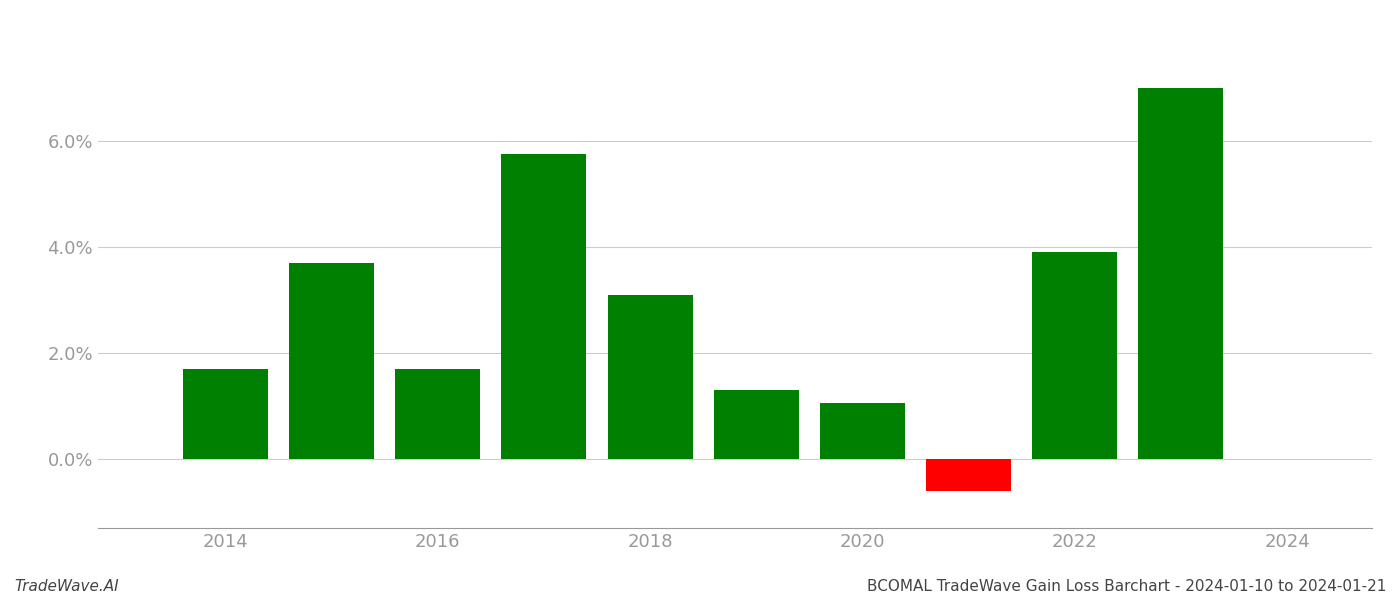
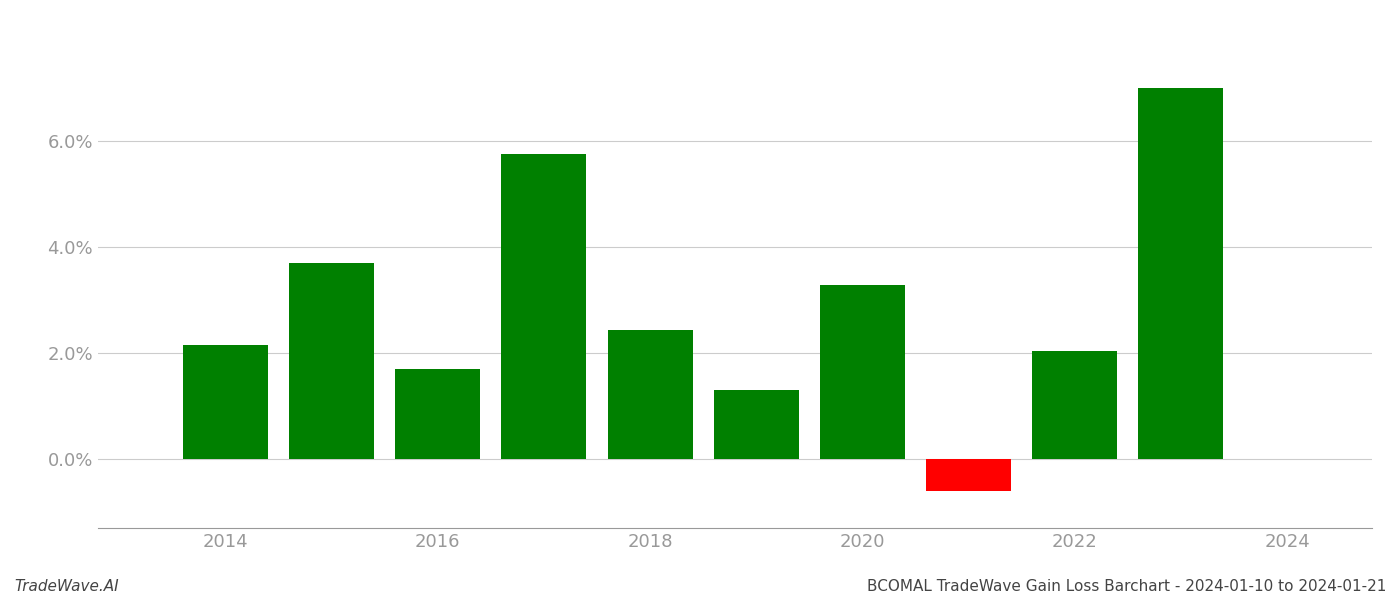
2014: 1.70% -> 2.14%
2018: 3.10% -> 2.44%
2020: 1.05% -> 3.28%
2022: 3.90% -> 2.04%
